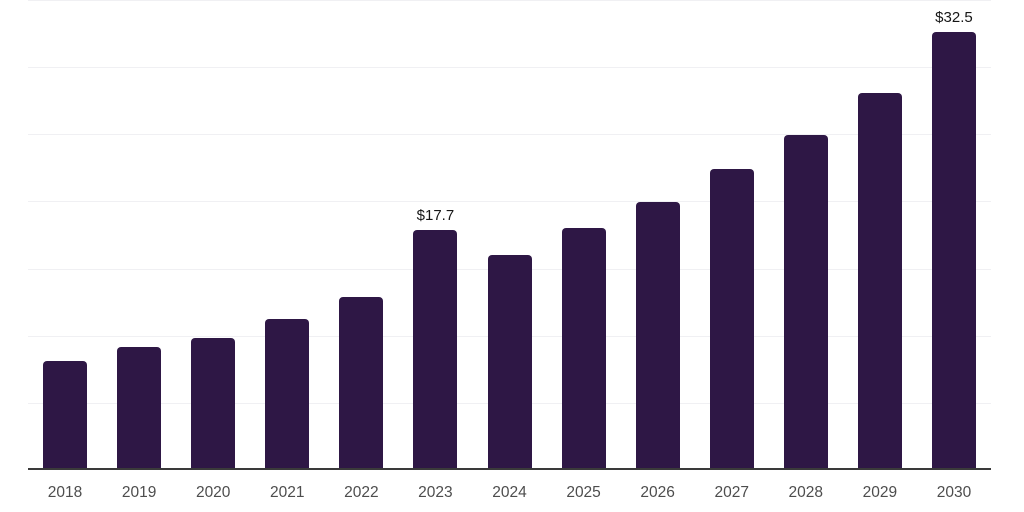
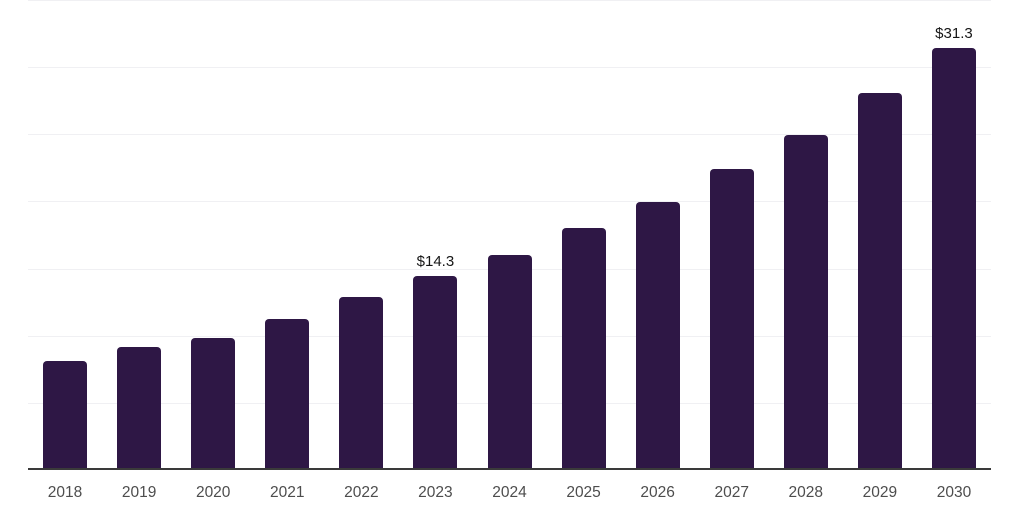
2023: $17.7 -> $14.3
2030: $32.5 -> $31.3
